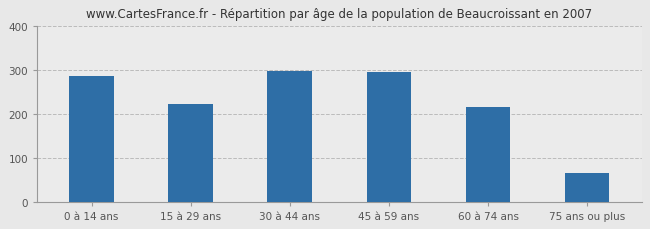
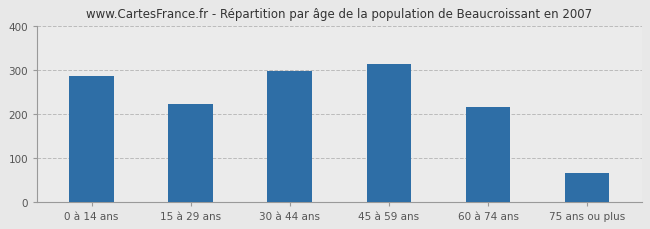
45 à 59 ans: 295 -> 312
